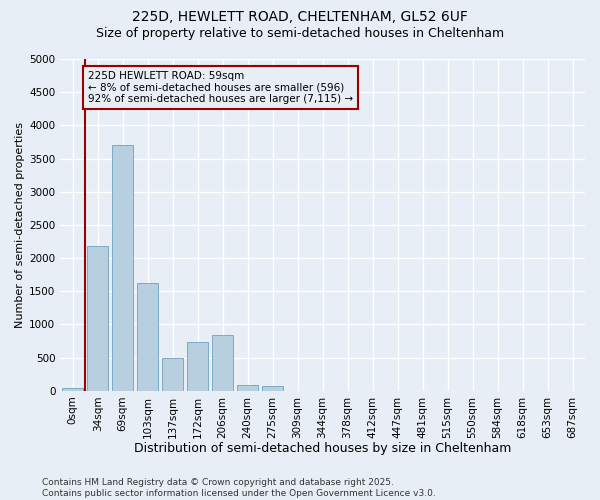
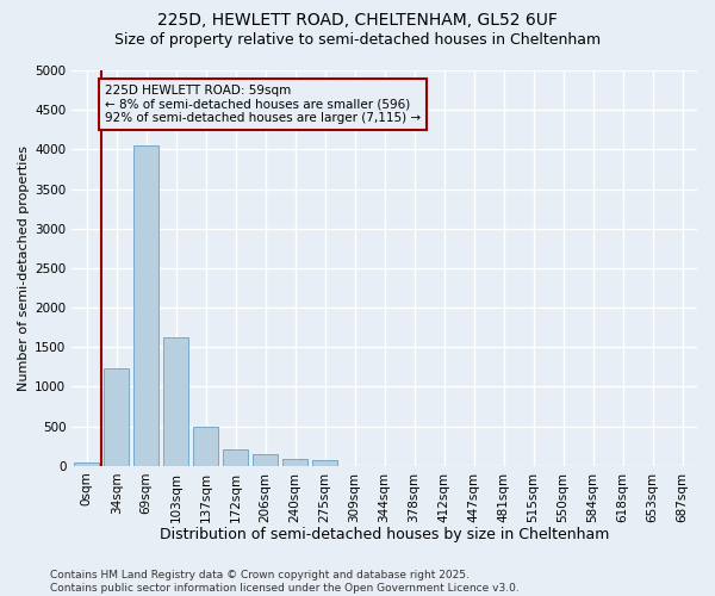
34sqm: 2180 -> 1230
69sqm: 3700 -> 4050
172sqm: 740 -> 220
206sqm: 840 -> 150
